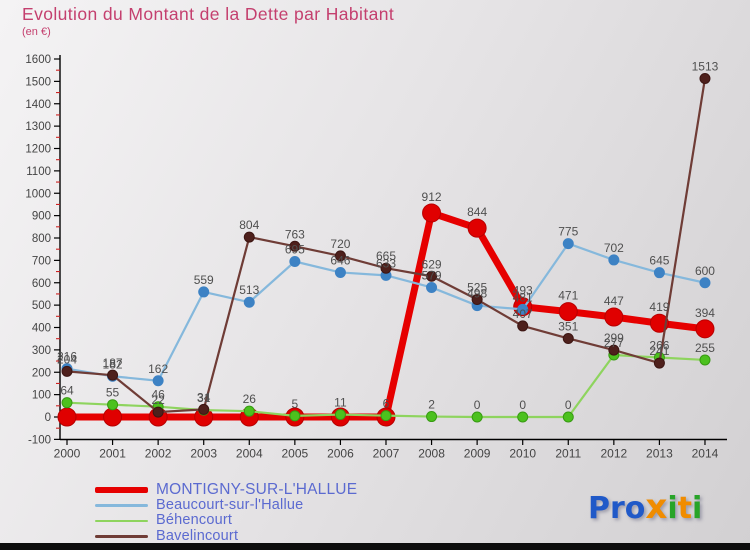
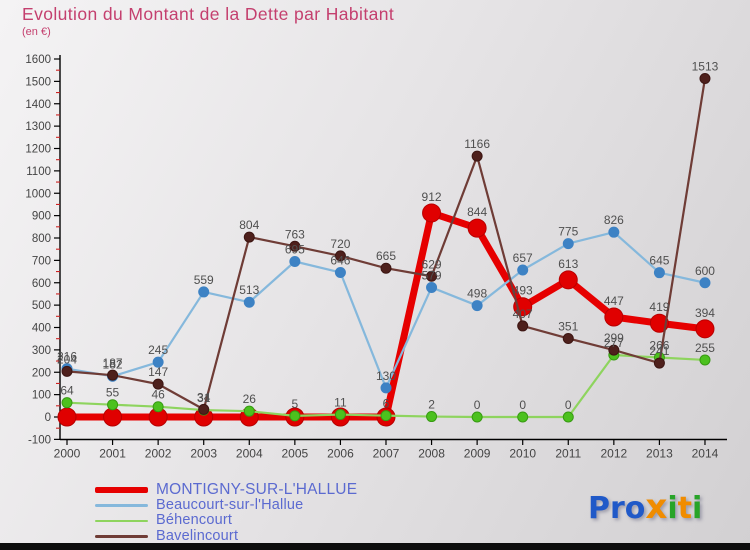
Beaucourt-sur-l'Hallue/2002: 162 -> 245
Bavelincourt/2002: 22 -> 147
Beaucourt-sur-l'Hallue/2007: 633 -> 130
Bavelincourt/2009: 525 -> 1166
Beaucourt-sur-l'Hallue/2010: 481 -> 657
MONTIGNY-SUR-L'HALLUE/2011: 471 -> 613
Beaucourt-sur-l'Hallue/2012: 702 -> 826
